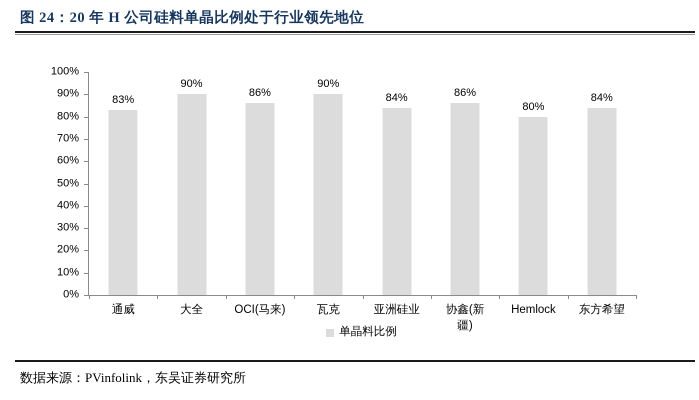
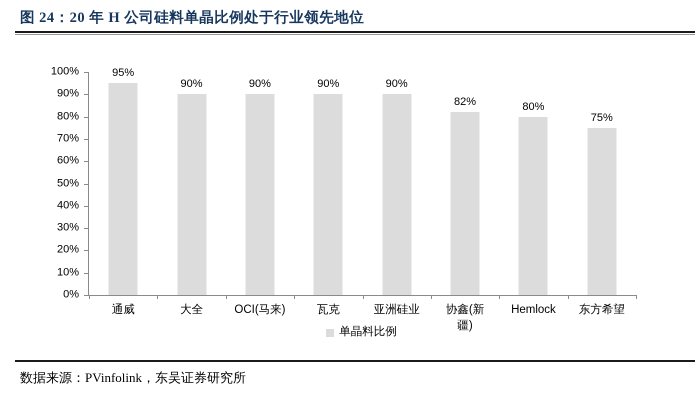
通威: 83% -> 95%
OCI(马来): 86% -> 90%
亚洲硅业: 84% -> 90%
协鑫(新 疆): 86% -> 82%
东方希望: 84% -> 75%
